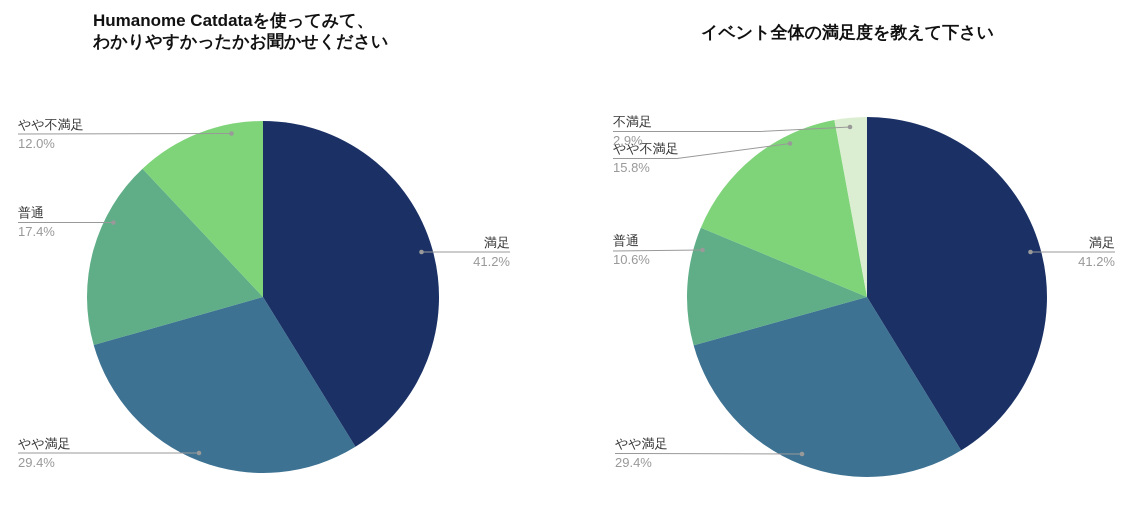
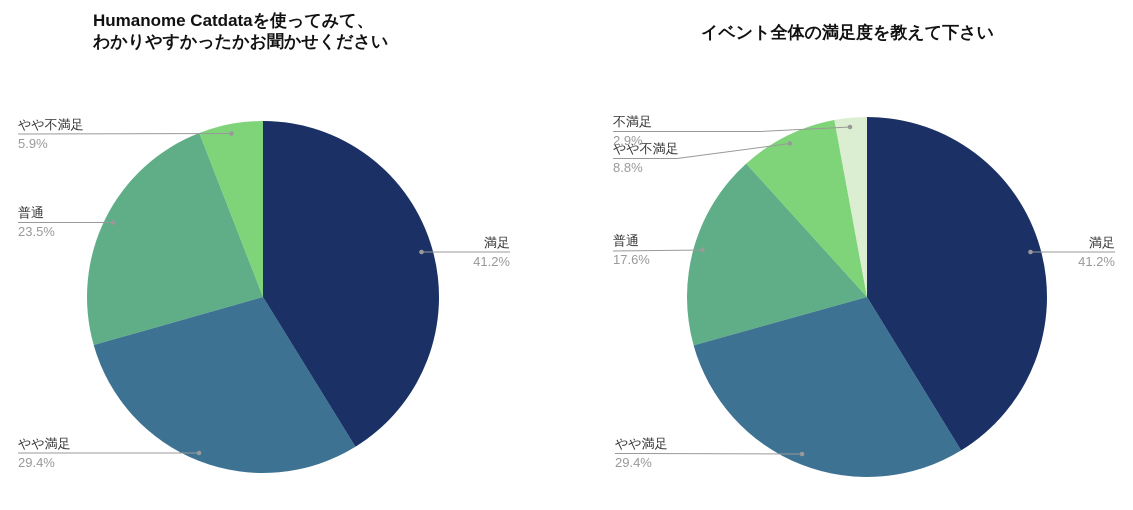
Humanome Catdataを使ってみて、わかりやすかったかお聞かせください/普通: 17.4% -> 23.5%
Humanome Catdataを使ってみて、わかりやすかったかお聞かせください/やや不満足: 12.0% -> 5.9%
イベント全体の満足度を教えて下さい/普通: 10.6% -> 17.6%
イベント全体の満足度を教えて下さい/やや不満足: 15.8% -> 8.8%
